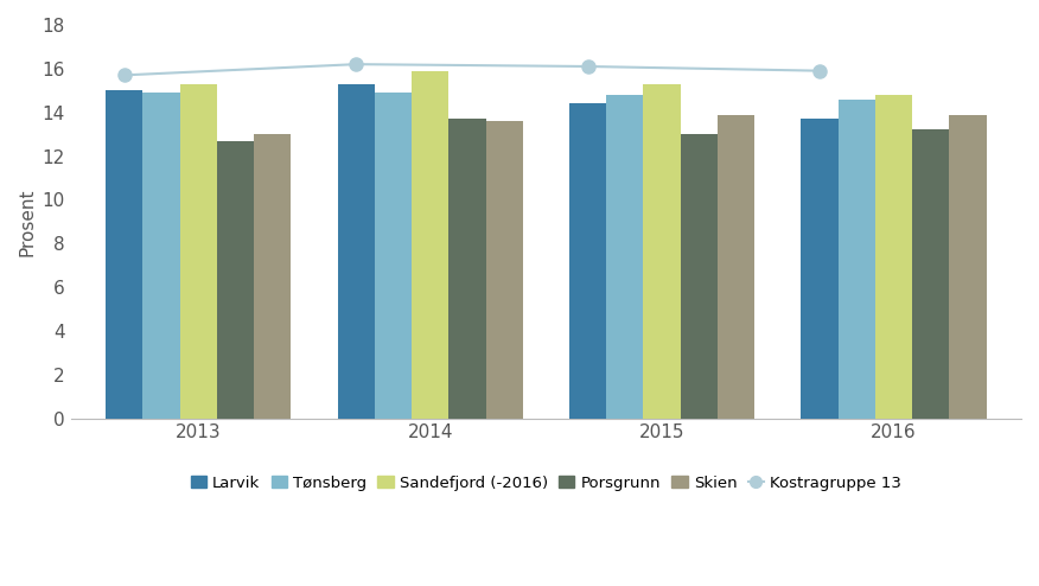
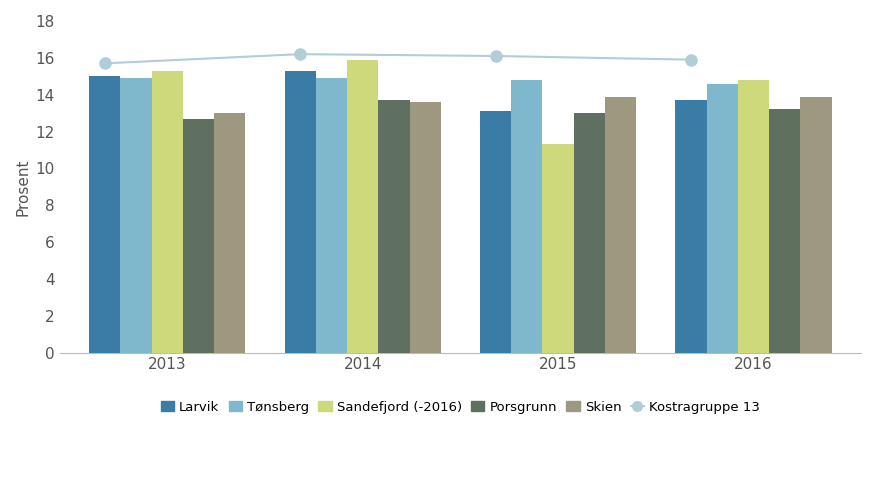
Larvik/2015: 14.4 -> 13.1
Sandefjord (-2016)/2015: 15.3 -> 11.3
